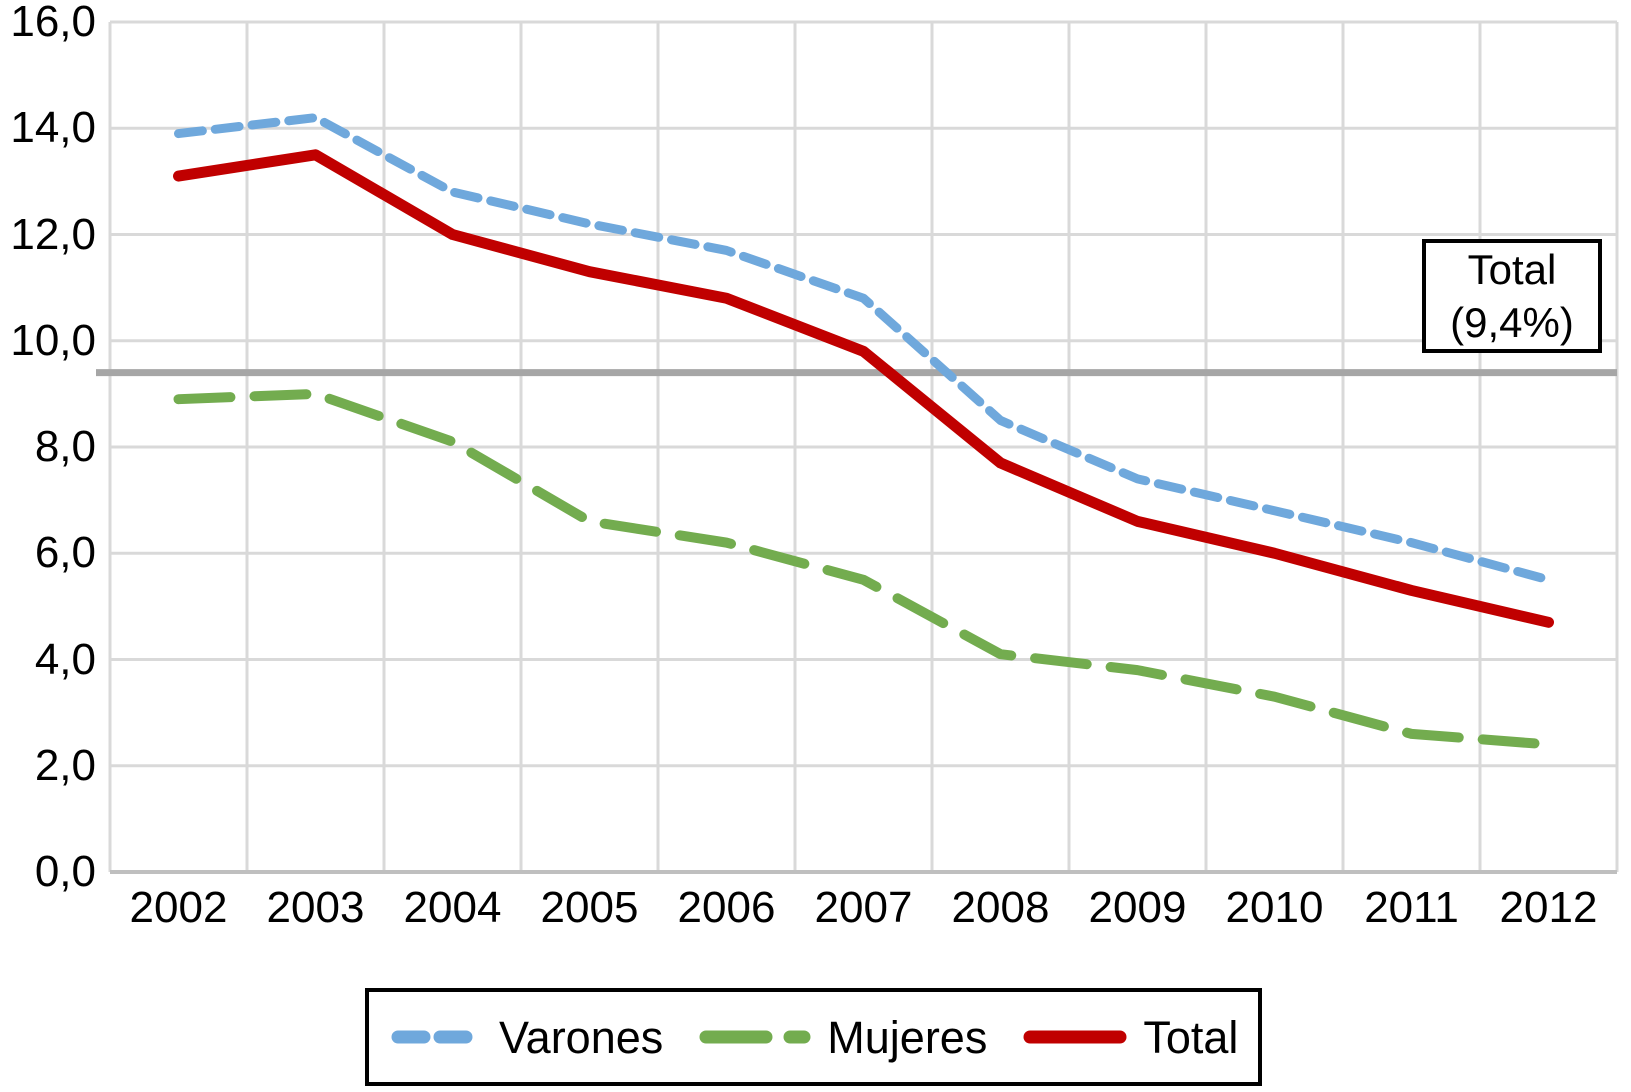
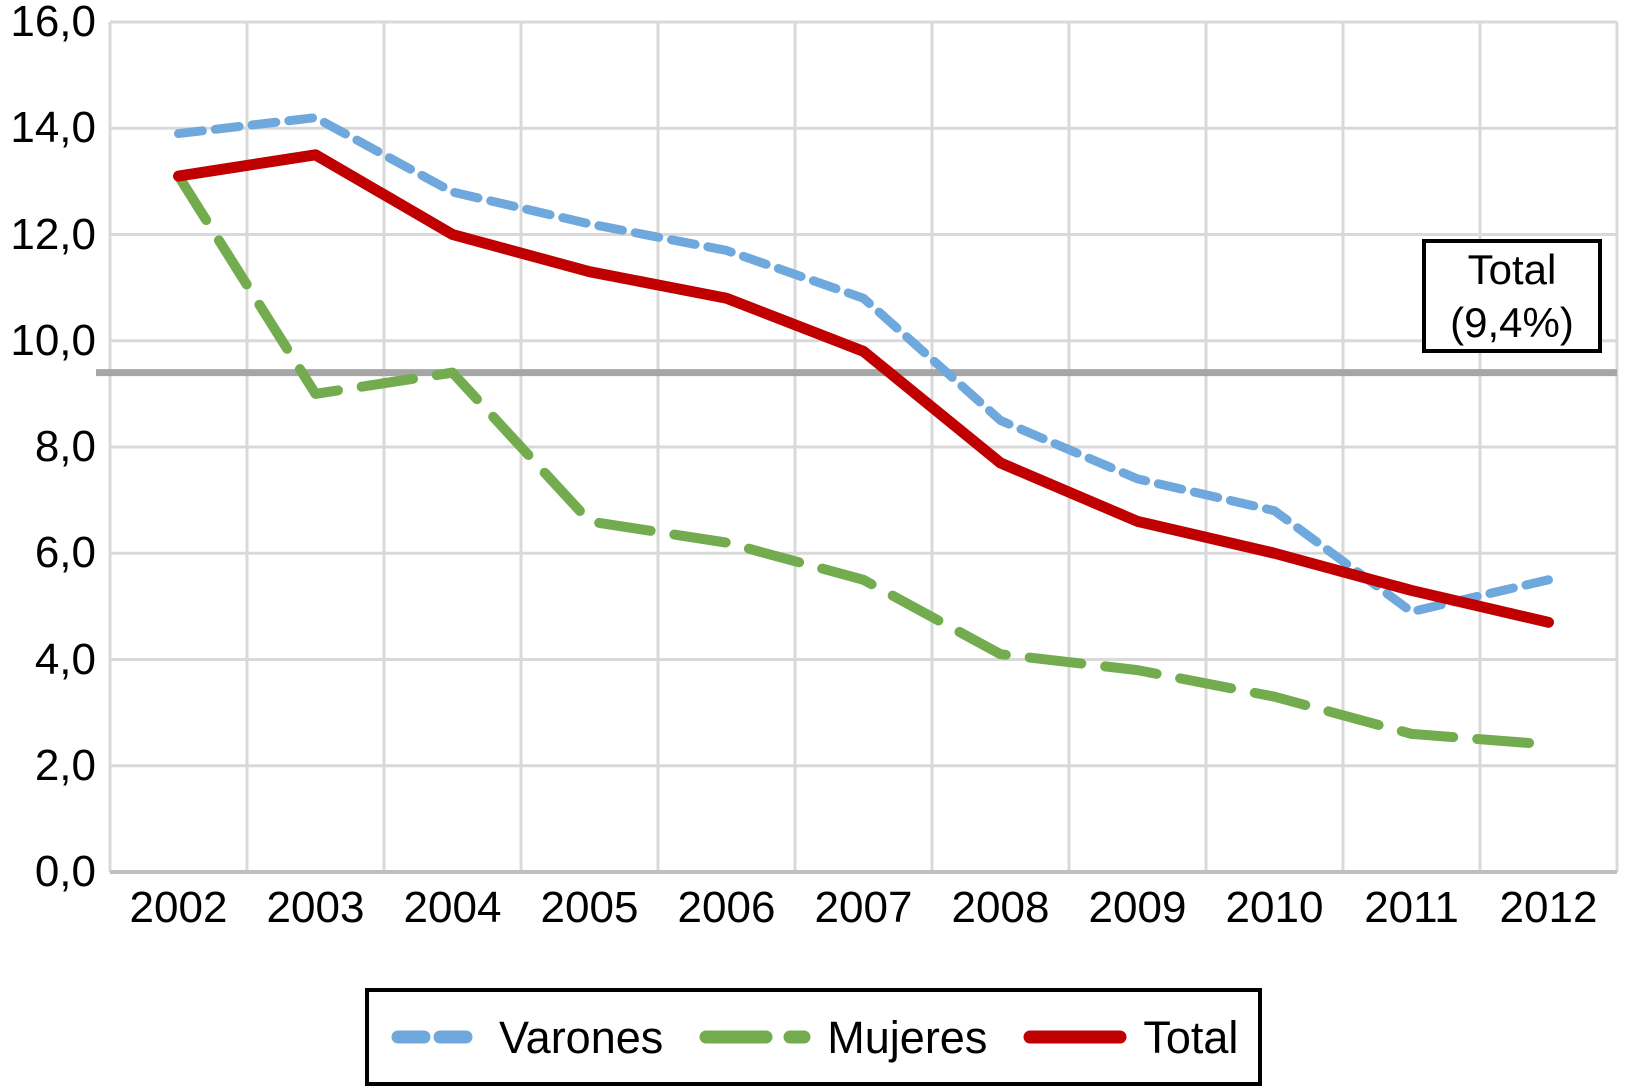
Mujeres/2002: 8,9 -> 13,1
Mujeres/2004: 8,1 -> 9,4
Varones/2011: 6,2 -> 4,9
